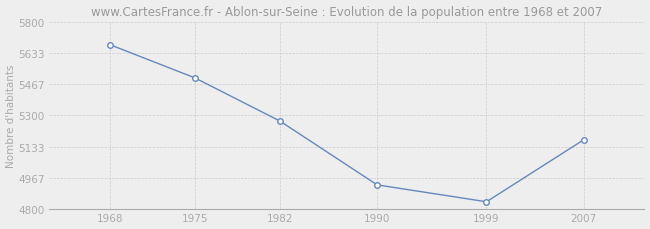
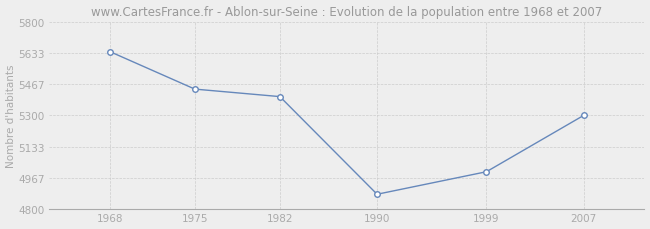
1968: 5680 -> 5640
1975: 5500 -> 5440
1982: 5270 -> 5400
1990: 4930 -> 4880
1999: 4840 -> 5000
2007: 5170 -> 5300
